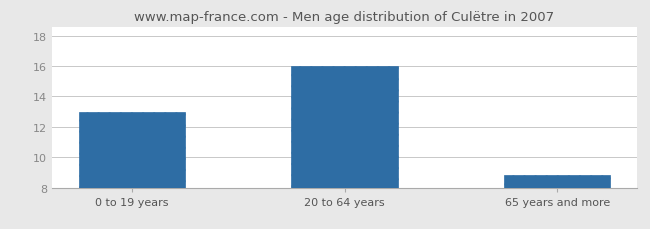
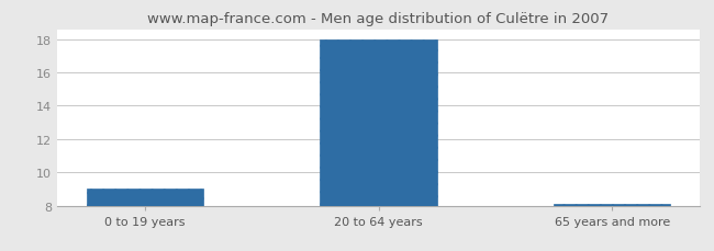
0 to 19 years: 13.0 -> 9.0
20 to 64 years: 16.0 -> 18.0
65 years and more: 8.8 -> 8.1
